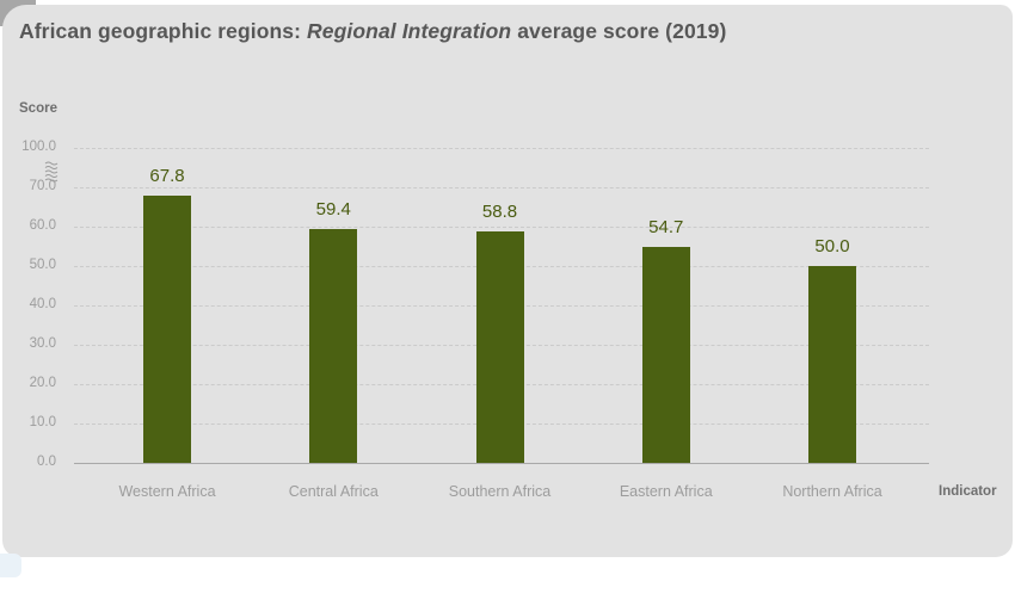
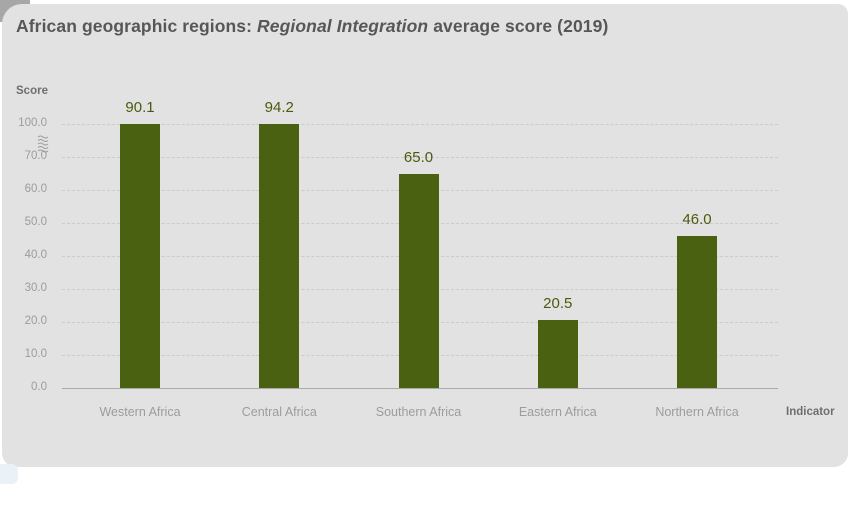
Western Africa: 67.8 -> 90.1
Central Africa: 59.4 -> 94.2
Southern Africa: 58.8 -> 65.0
Eastern Africa: 54.7 -> 20.5
Northern Africa: 50.0 -> 46.0
